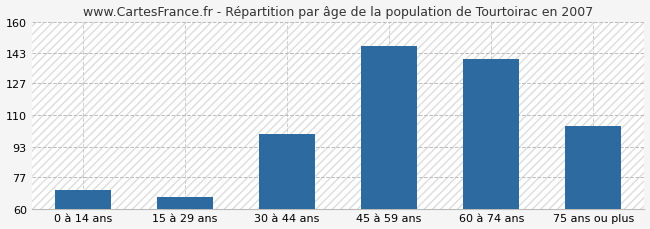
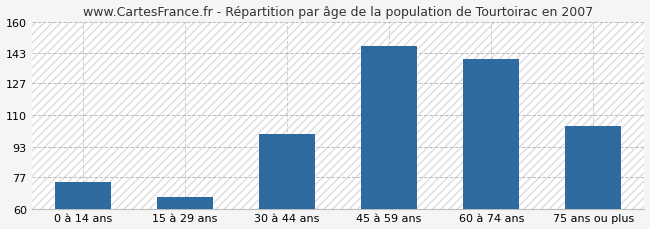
0 à 14 ans: 70 -> 74
